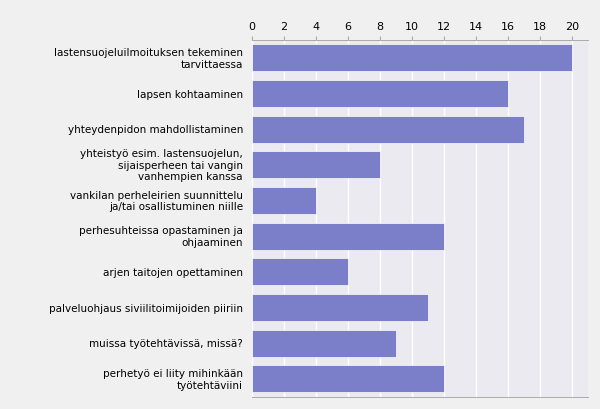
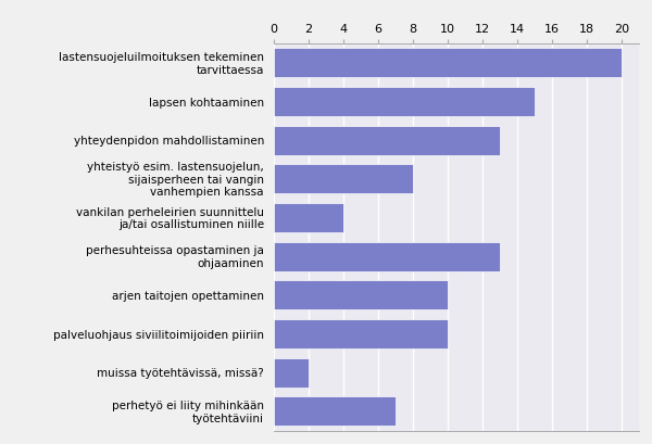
lapsen kohtaaminen: 16 -> 15
yhteydenpidon mahdollistaminen: 17 -> 13
perhesuhteissa opastaminen ja ohjaaminen: 12 -> 13
arjen taitojen opettaminen: 6 -> 10
palveluohjaus siviilitoimijoiden piiriin: 11 -> 10
muissa työtehtävissä, missä?: 9 -> 2
perhetyö ei liity mihinkään työtehtäviini: 12 -> 7
